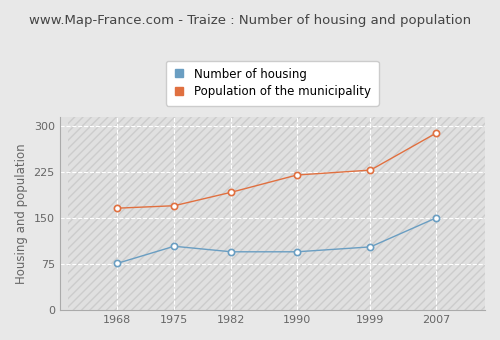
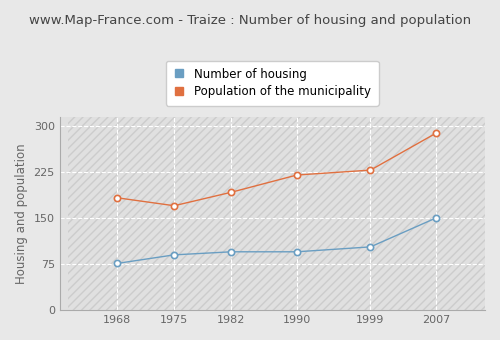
Population of the municipality/1968: 166 -> 183
Number of housing/1975: 104 -> 90
